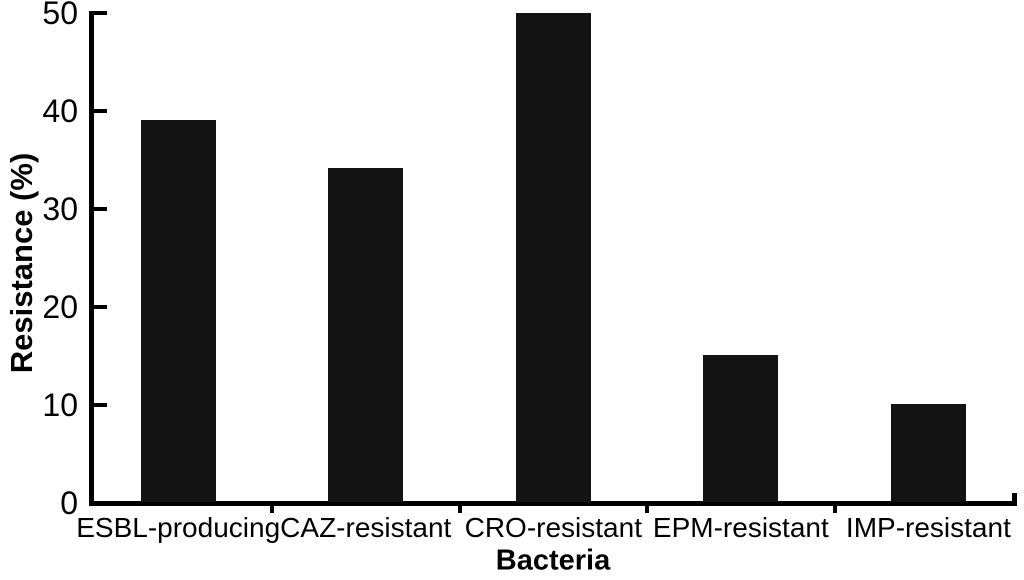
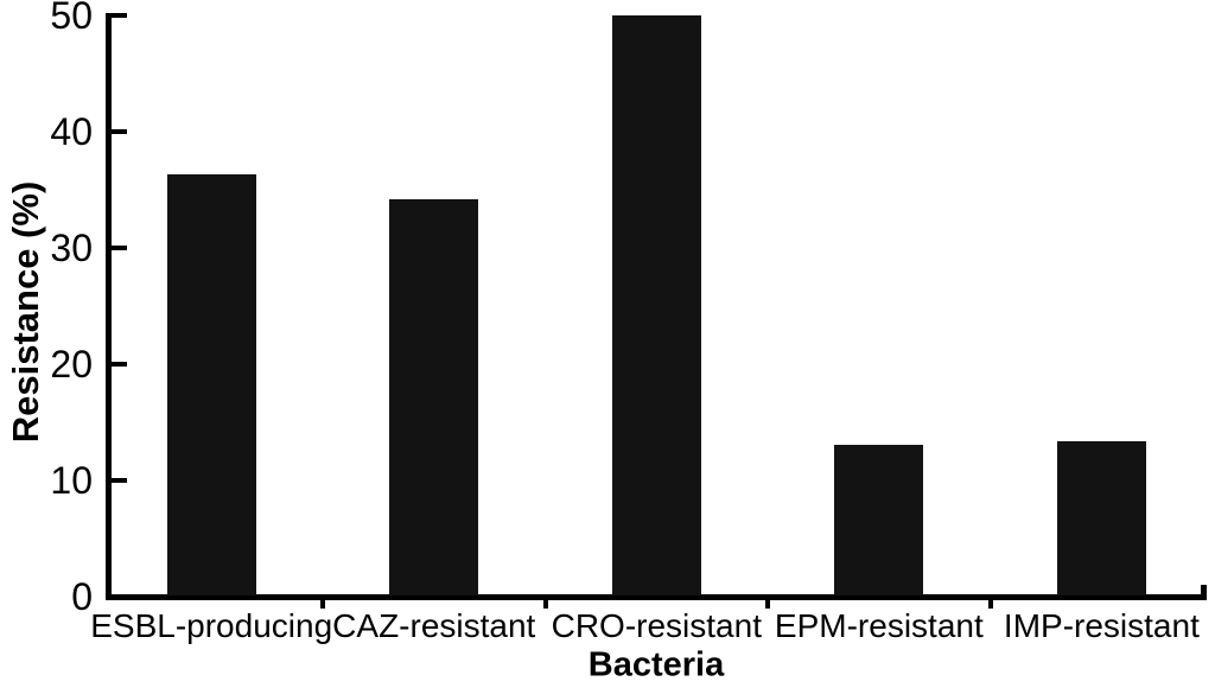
ESBL-producing: 39 -> 36
EPM-resistant: 15 -> 13
IMP-resistant: 10 -> 13
